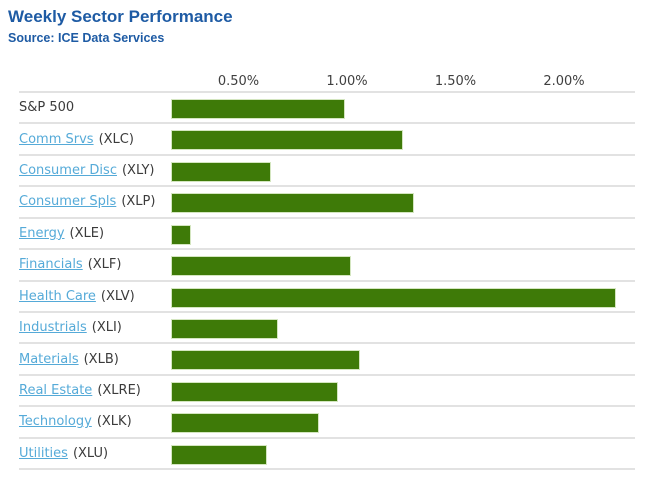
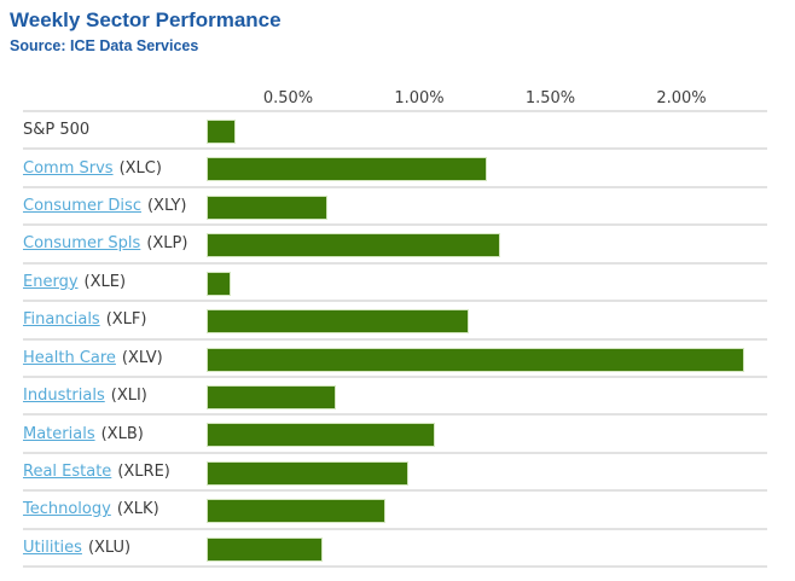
S&P 500: 0.99% -> 0.30%
Financials: 1.02% -> 1.19%
